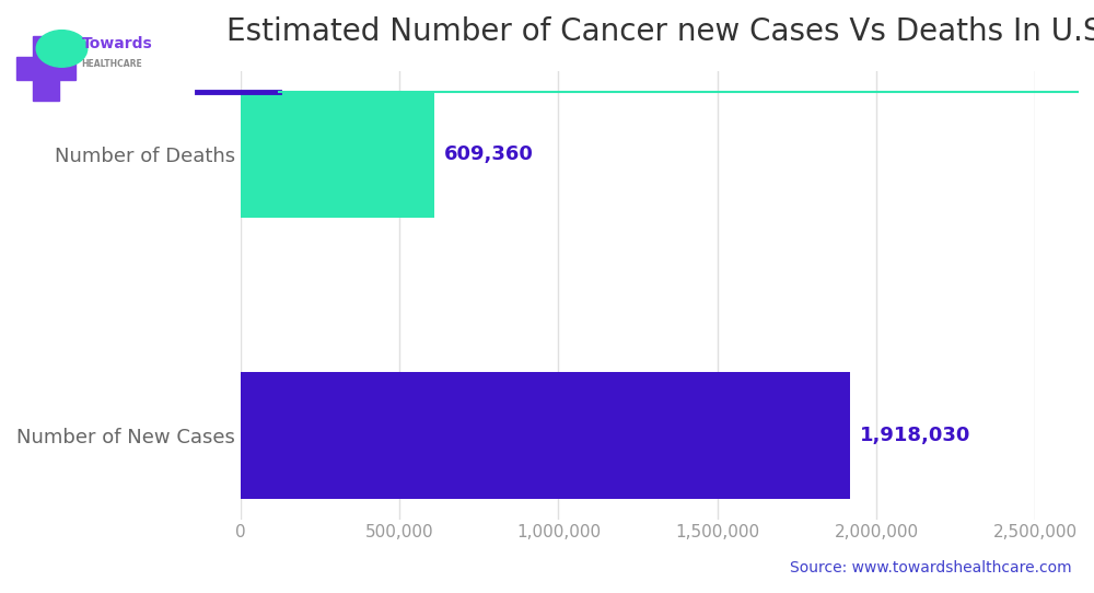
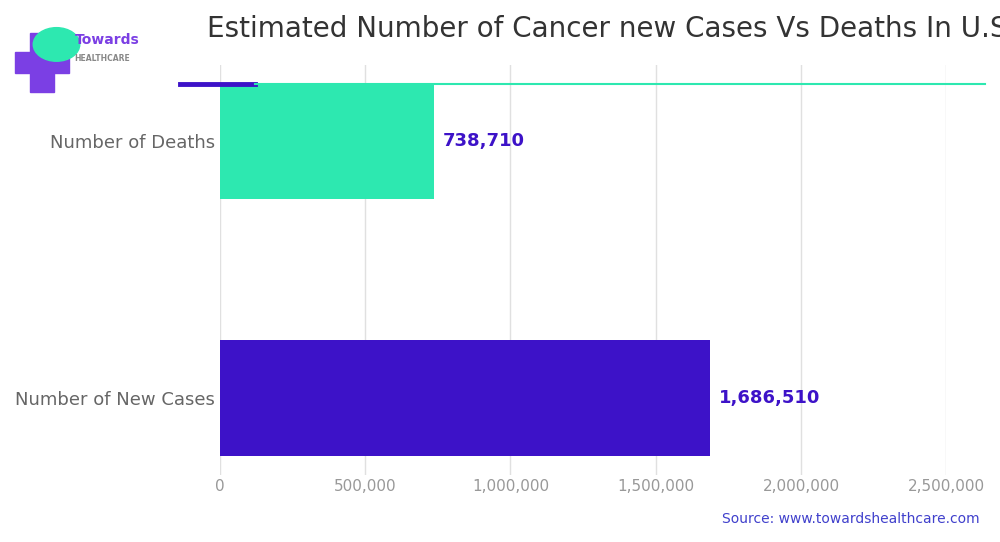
Number of Deaths: 609,360 -> 738,710
Number of New Cases: 1,918,030 -> 1,686,510
